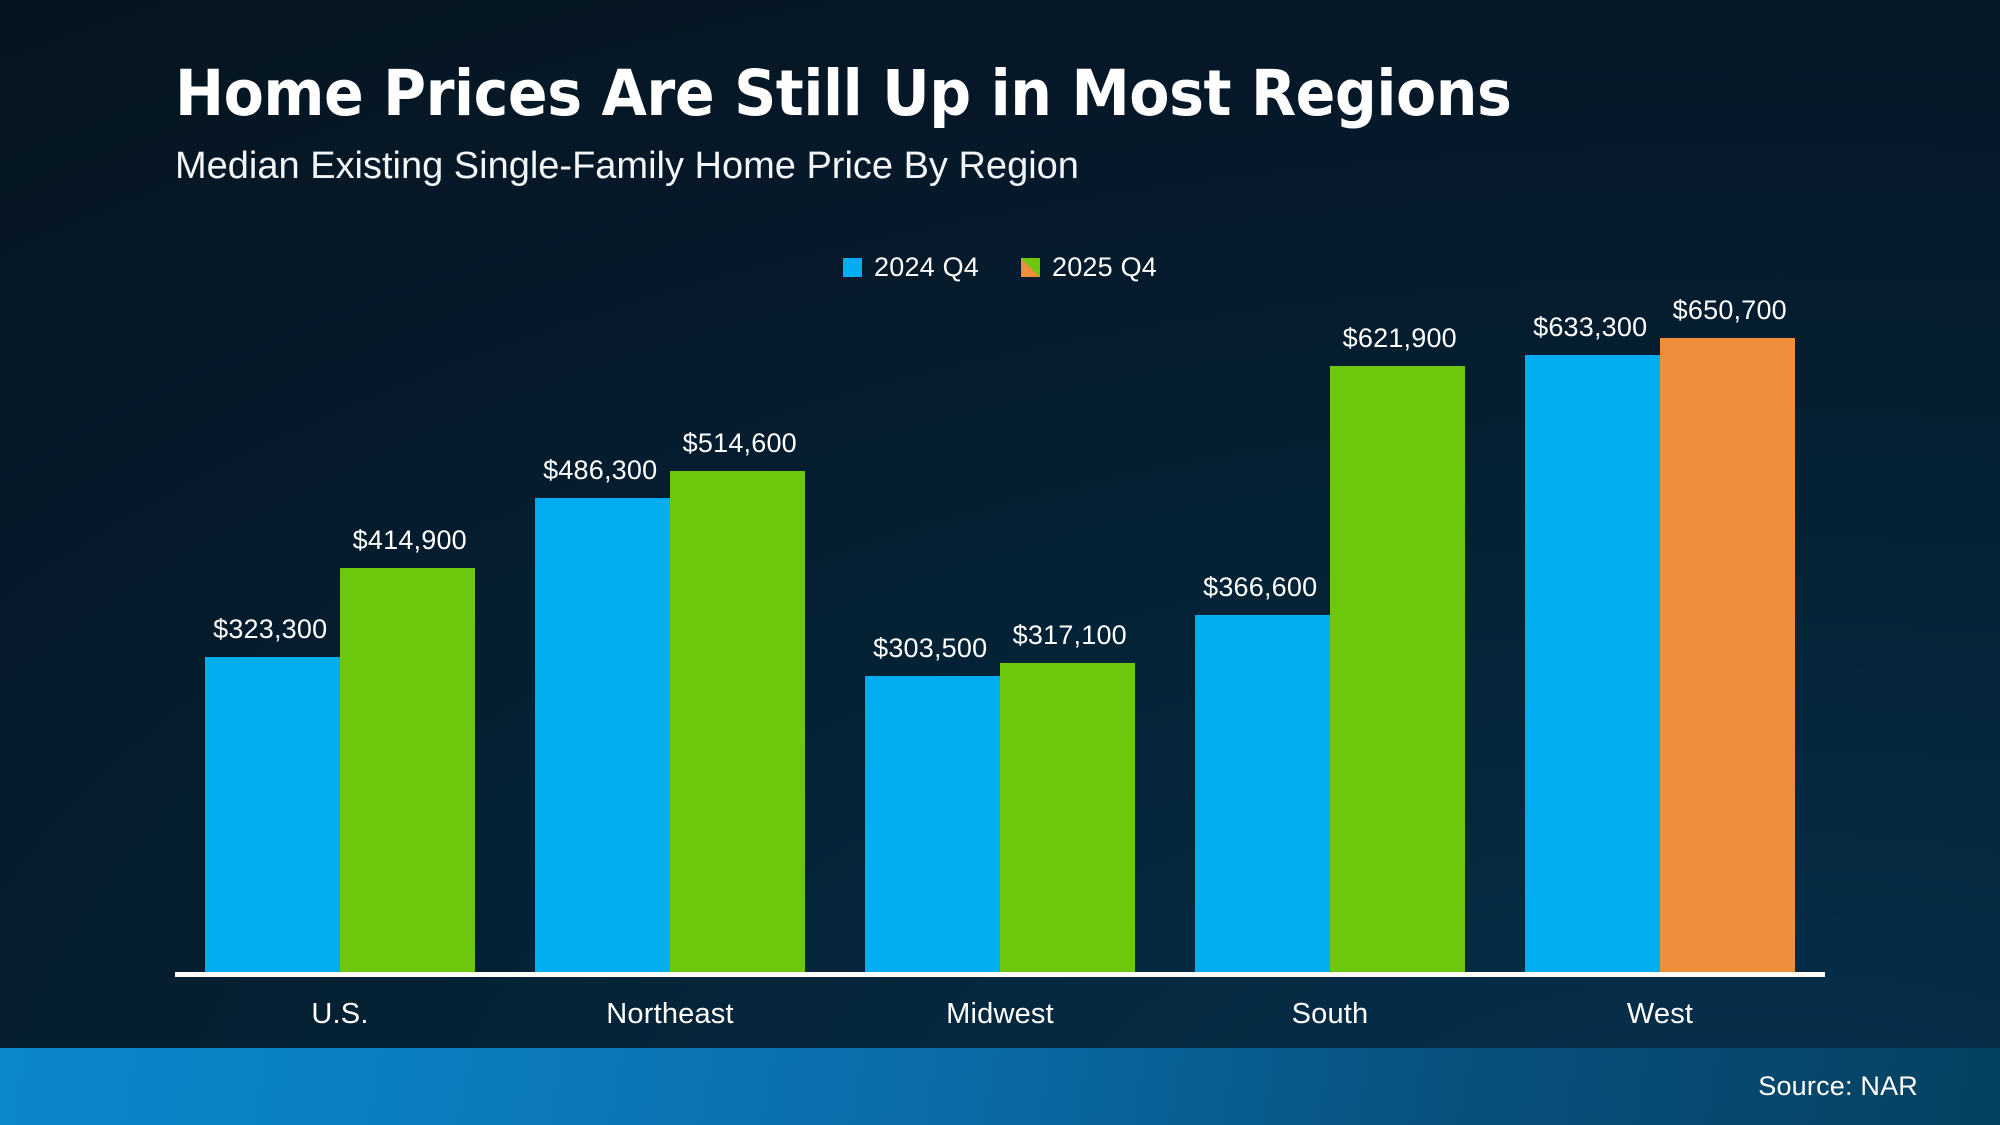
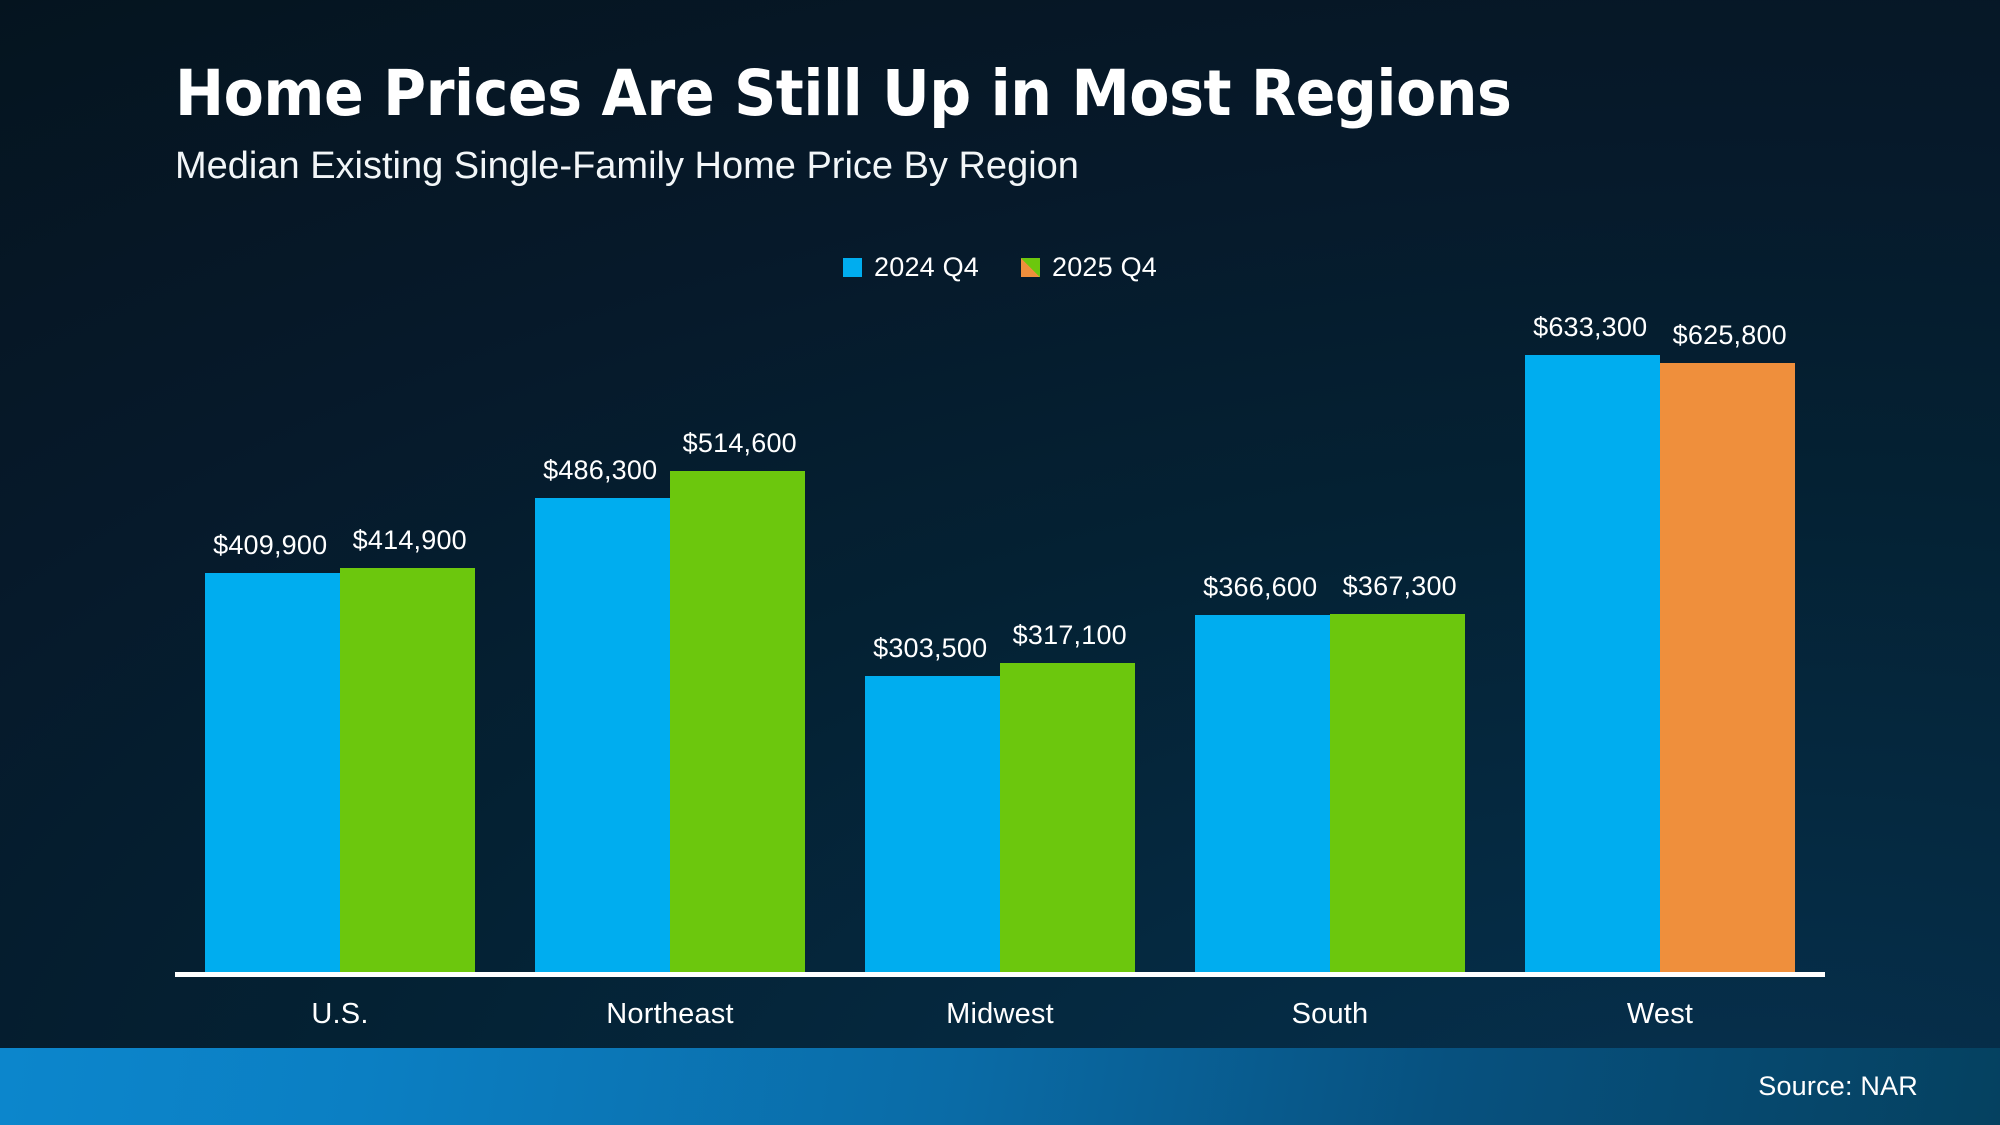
2024 Q4/U.S.: $323,300 -> $409,900
2025 Q4/South: $621,900 -> $367,300
2025 Q4/West: $650,700 -> $625,800
